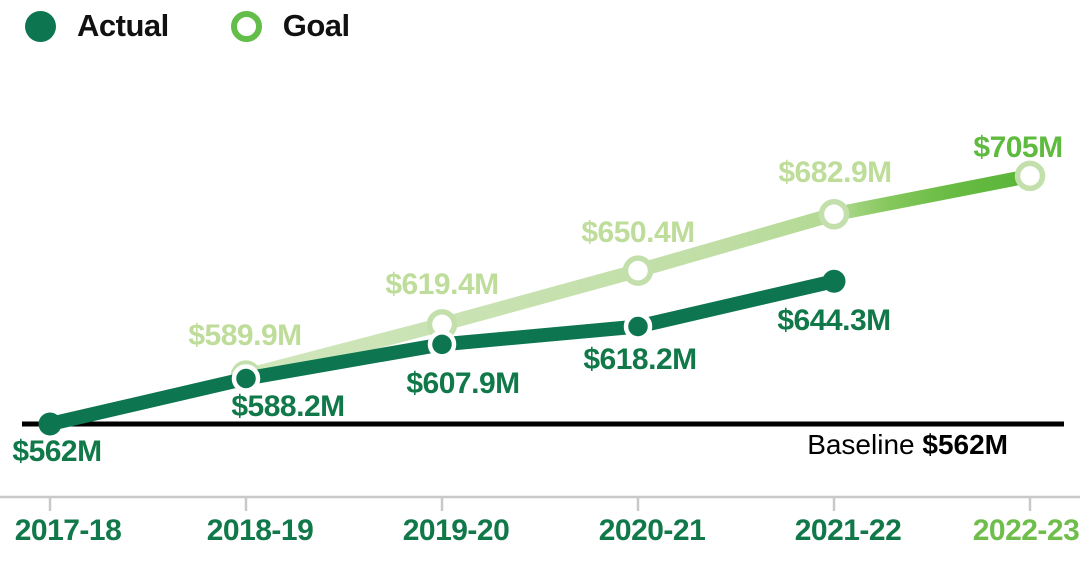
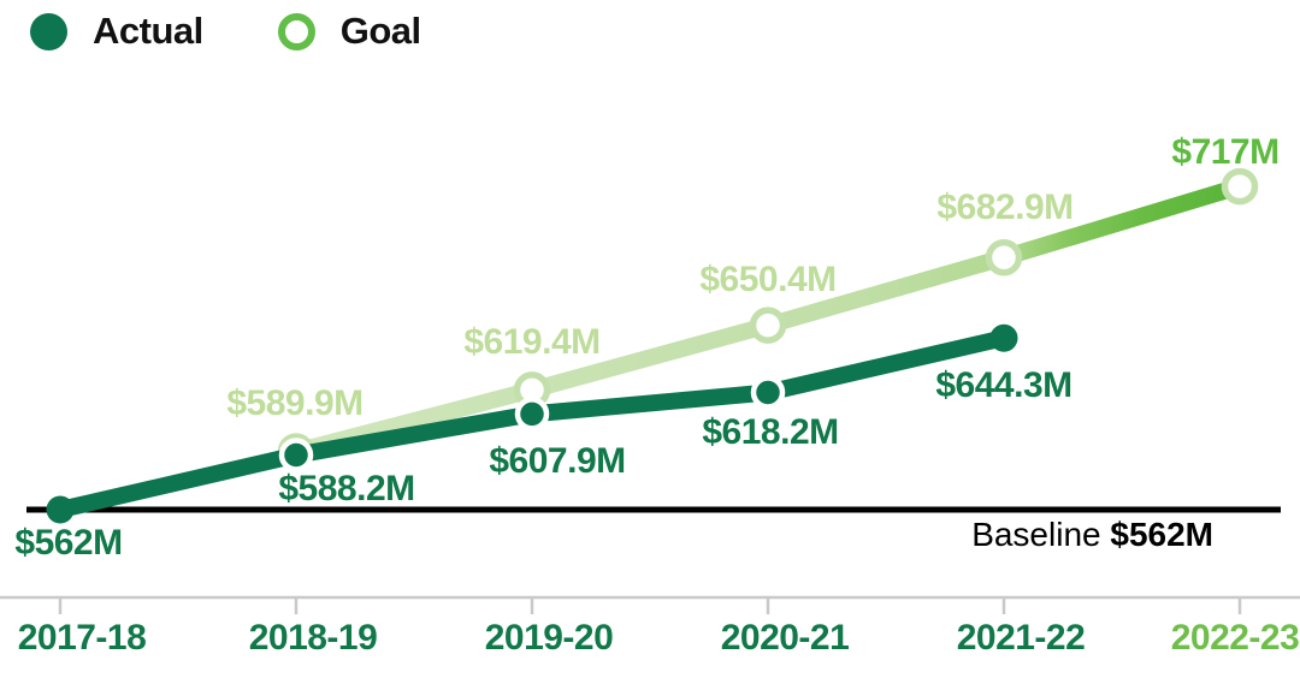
Goal/2022-23: $705M -> $717M
